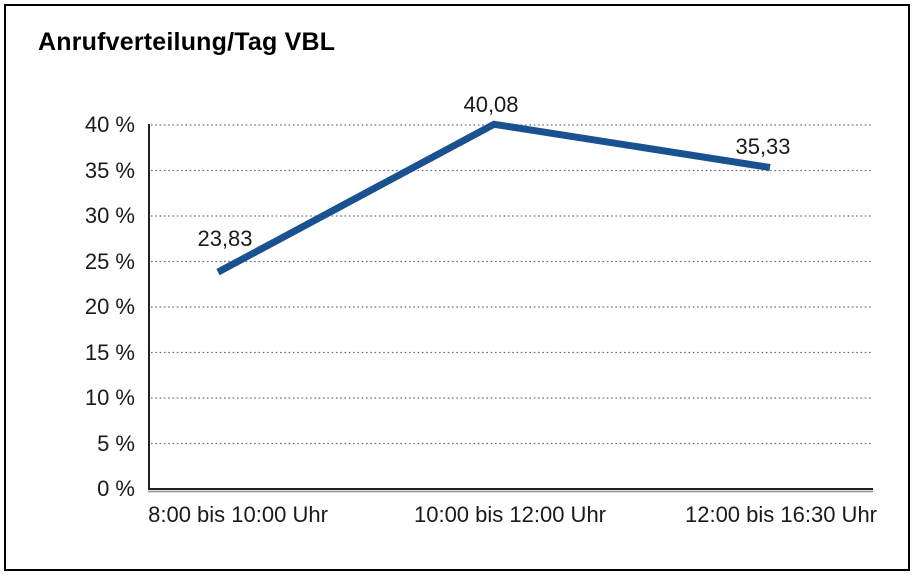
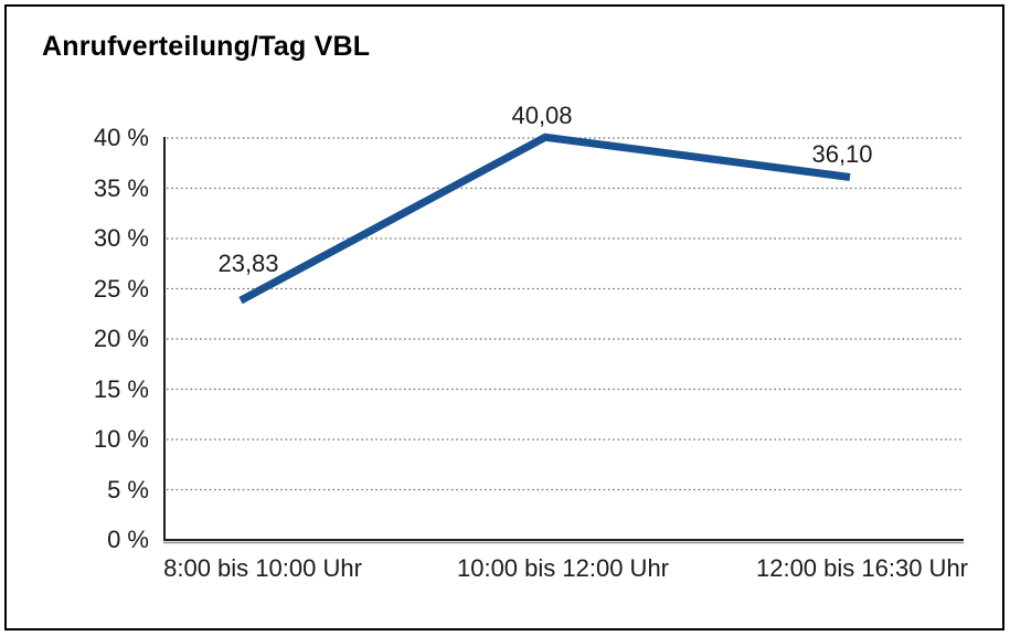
12:00 bis 16:30 Uhr: 35,33 -> 36,10
